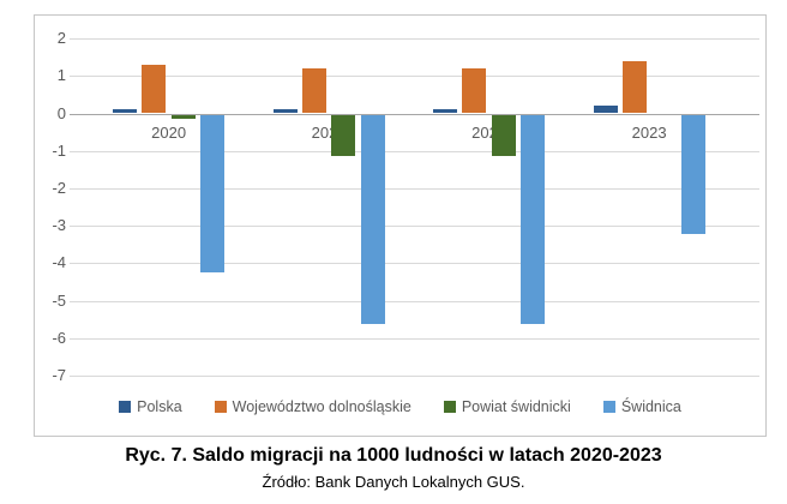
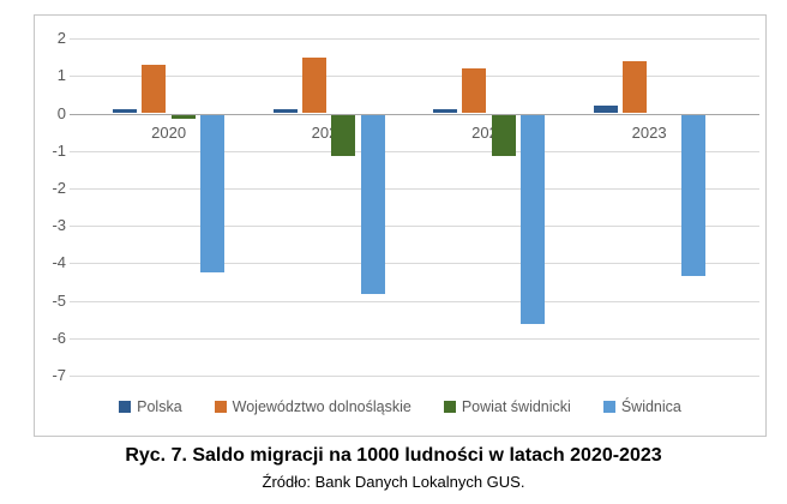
Województwo dolnośląskie/2021: 1.2 -> 1.5
Świdnica/2021: -5.6 -> -4.8
Świdnica/2023: -3.2 -> -4.3
